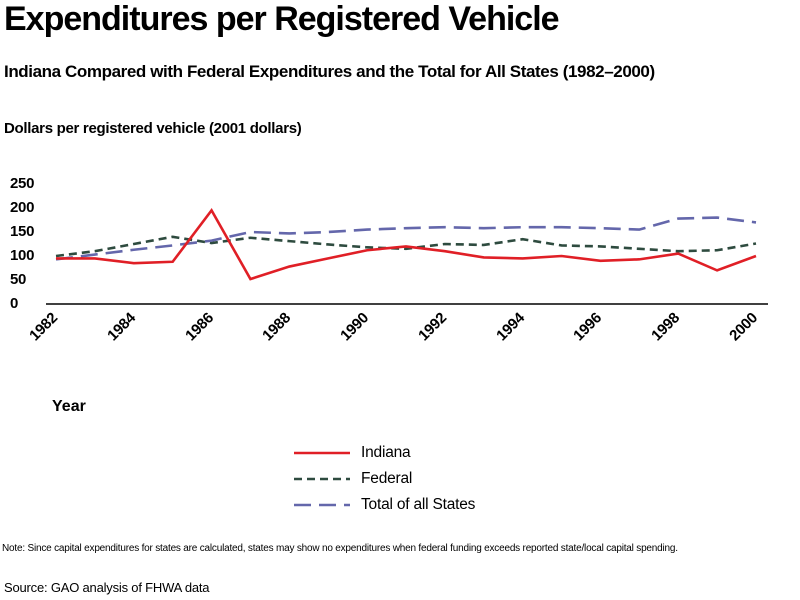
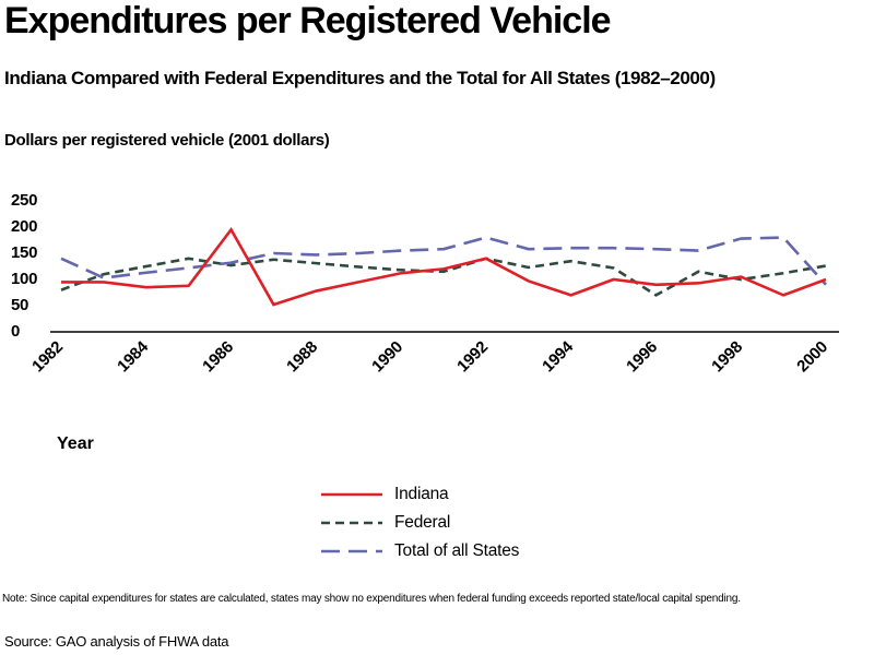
Federal/1982: 100 -> 80
Total of all States/1982: 90 -> 140
Indiana/1992: 110 -> 140
Federal/1992: 120 -> 140
Total of all States/1992: 160 -> 180
Indiana/1994: 100 -> 70
Federal/1996: 120 -> 70
Federal/1998: 110 -> 100
Total of all States/2000: 170 -> 90
